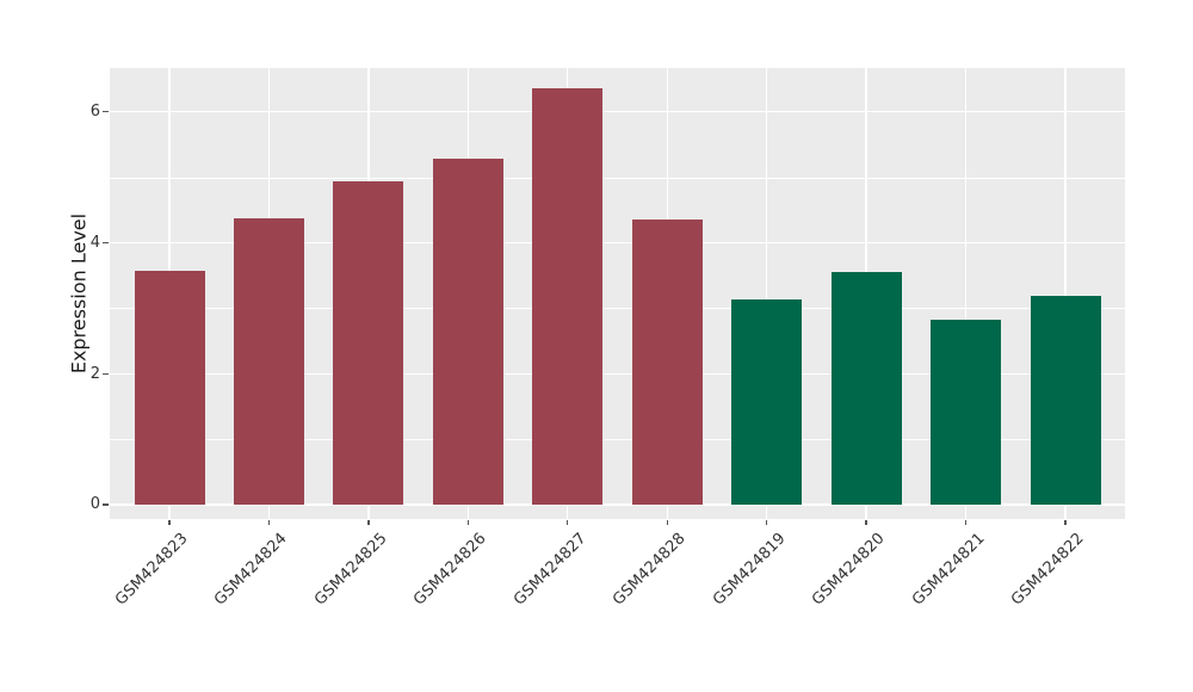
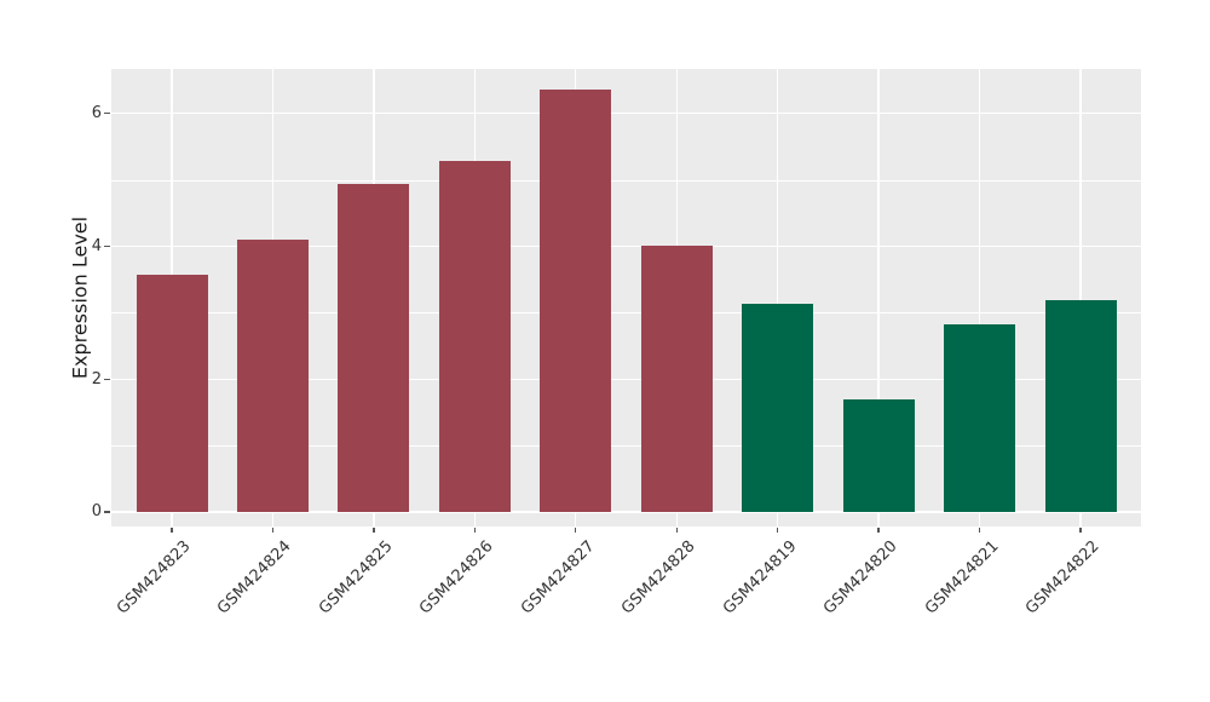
GSM424824: 4.4 -> 4.1
GSM424828: 4.4 -> 4.0
GSM424820: 3.5 -> 1.7
